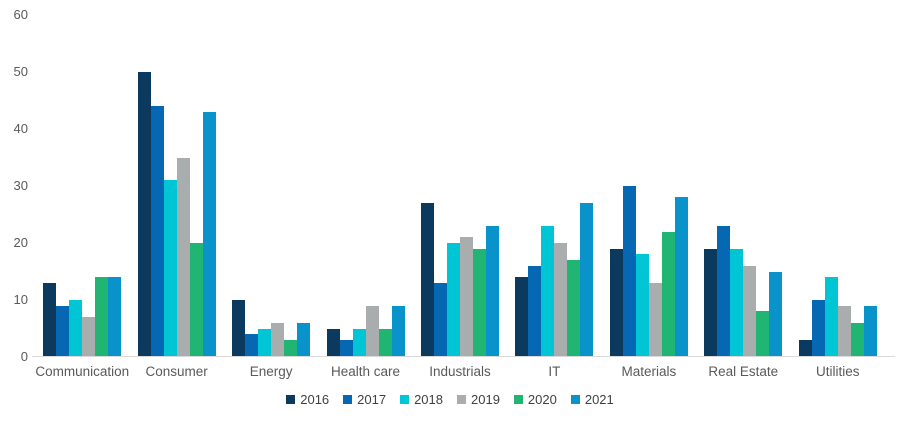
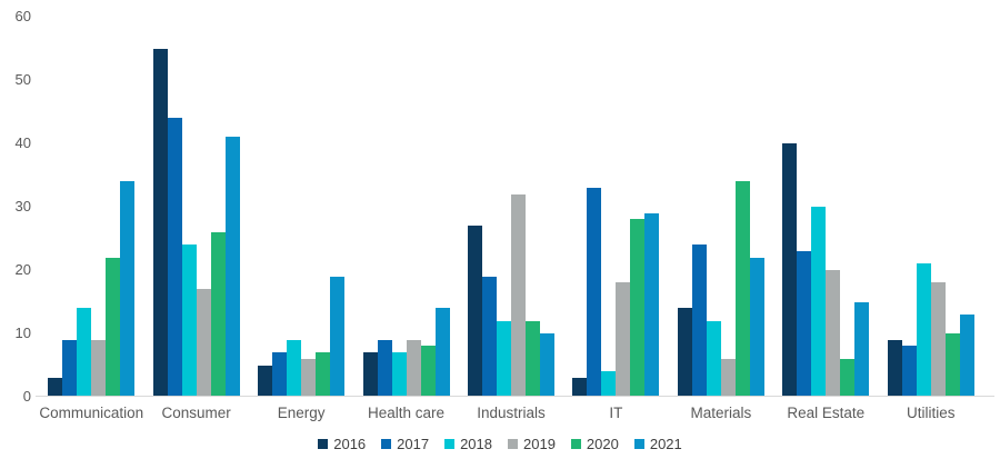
2016/Communication: 13 -> 3
2018/Communication: 10 -> 14
2019/Communication: 7 -> 9
2020/Communication: 14 -> 22
2021/Communication: 14 -> 34
2016/Consumer: 50 -> 55
2018/Consumer: 31 -> 24
2019/Consumer: 35 -> 17
2020/Consumer: 20 -> 26
2021/Consumer: 43 -> 41
2016/Energy: 10 -> 5
2017/Energy: 4 -> 7
2018/Energy: 5 -> 9
2020/Energy: 3 -> 7
2021/Energy: 6 -> 19
2016/Health care: 5 -> 7
2017/Health care: 3 -> 9
2018/Health care: 5 -> 7
2020/Health care: 5 -> 8
2021/Health care: 9 -> 14
2017/Industrials: 13 -> 19
2018/Industrials: 20 -> 12
2019/Industrials: 21 -> 32
2020/Industrials: 19 -> 12
2021/Industrials: 23 -> 10
2016/IT: 14 -> 3
2017/IT: 16 -> 33
2018/IT: 23 -> 4
2019/IT: 20 -> 18
2020/IT: 17 -> 28
2021/IT: 27 -> 29
2016/Materials: 19 -> 14
2017/Materials: 30 -> 24
2018/Materials: 18 -> 12
2019/Materials: 13 -> 6
2020/Materials: 22 -> 34
2021/Materials: 28 -> 22
2016/Real Estate: 19 -> 40
2018/Real Estate: 19 -> 30
2019/Real Estate: 16 -> 20
2020/Real Estate: 8 -> 6
2016/Utilities: 3 -> 9
2017/Utilities: 10 -> 8
2018/Utilities: 14 -> 21
2019/Utilities: 9 -> 18
2020/Utilities: 6 -> 10
2021/Utilities: 9 -> 13
